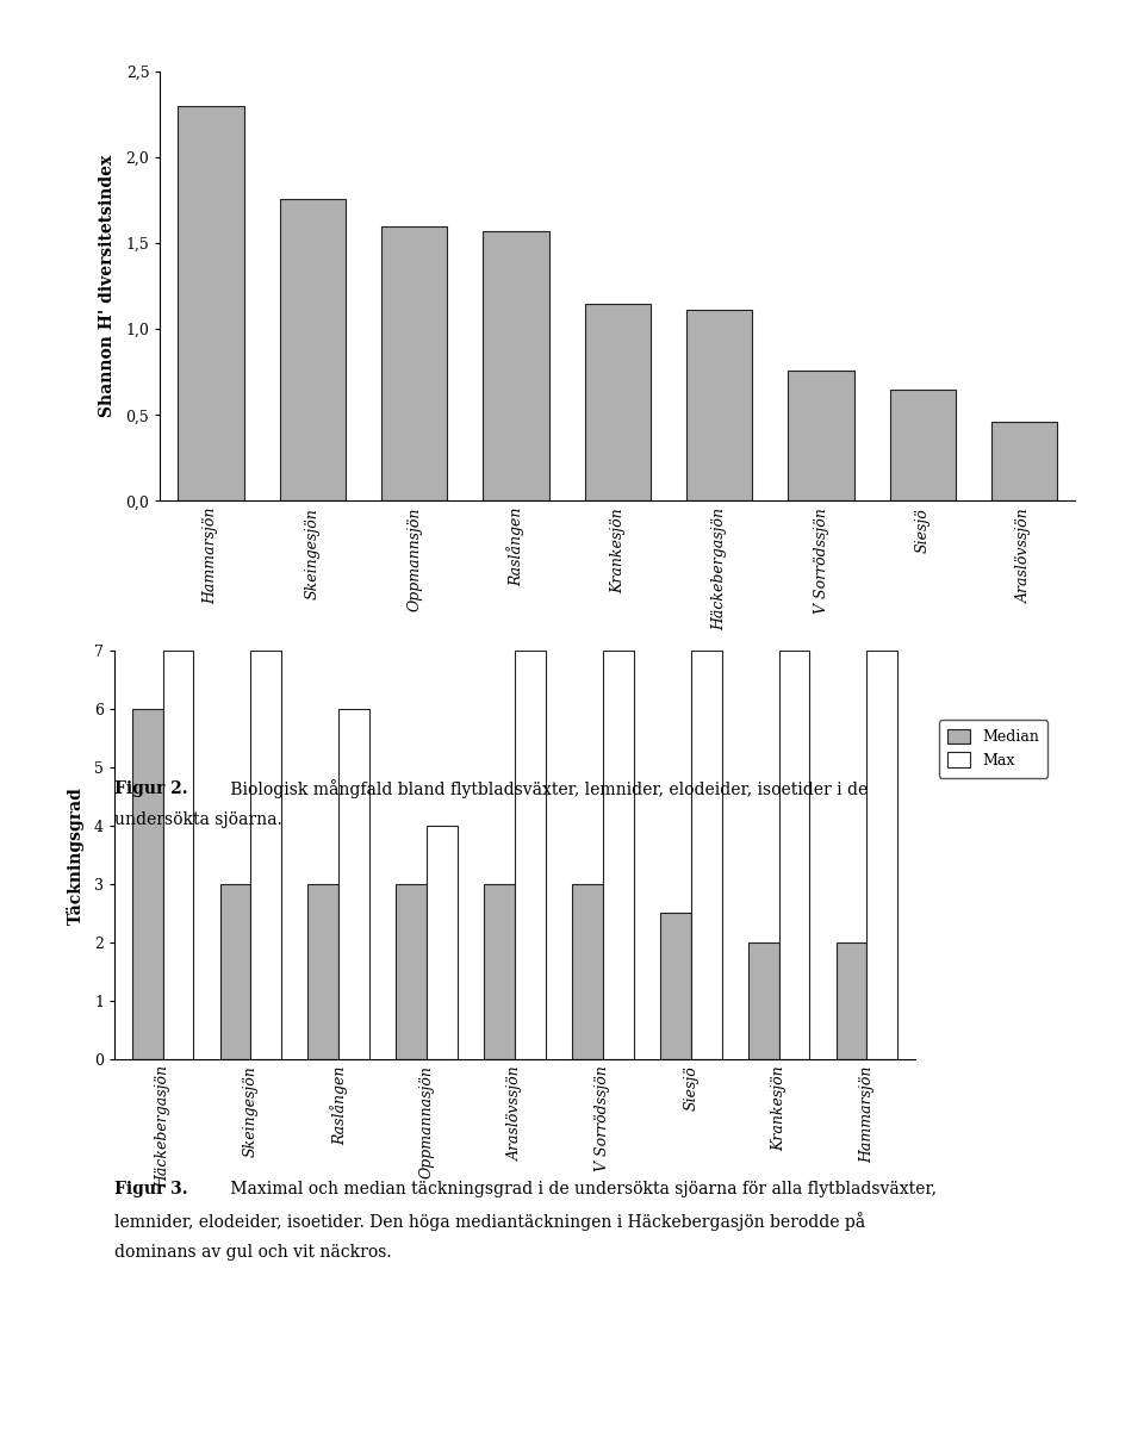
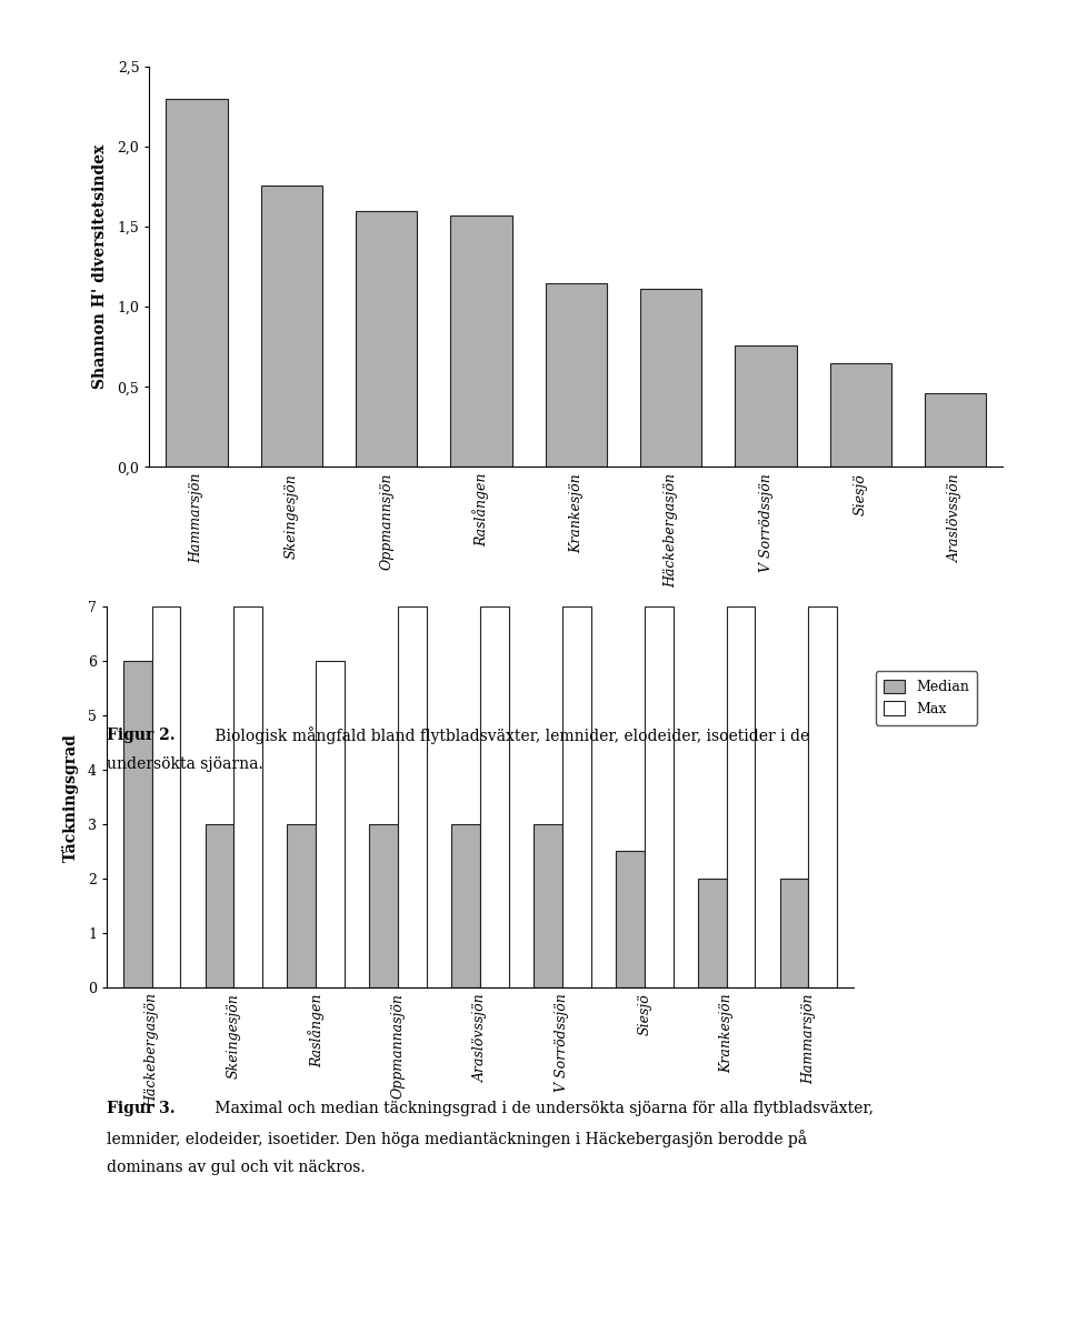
Max/Oppmannasjön: 4 -> 7
